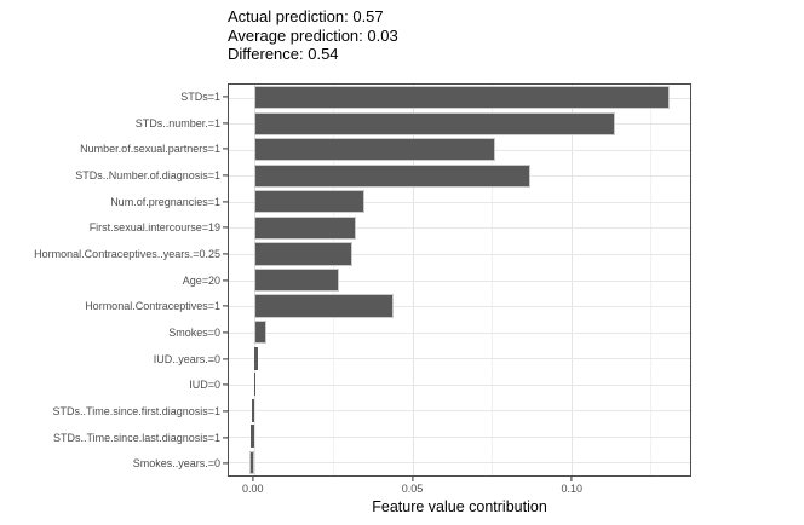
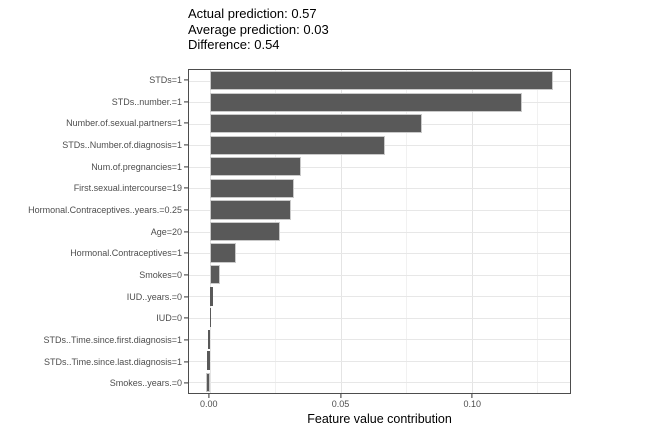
STDs..number.=1: 0.114 -> 0.119
Number.of.sexual.partners=1: 0.076 -> 0.081
STDs..Number.of.diagnosis=1: 0.087 -> 0.067
Hormonal.Contraceptives=1: 0.044 -> 0.010
